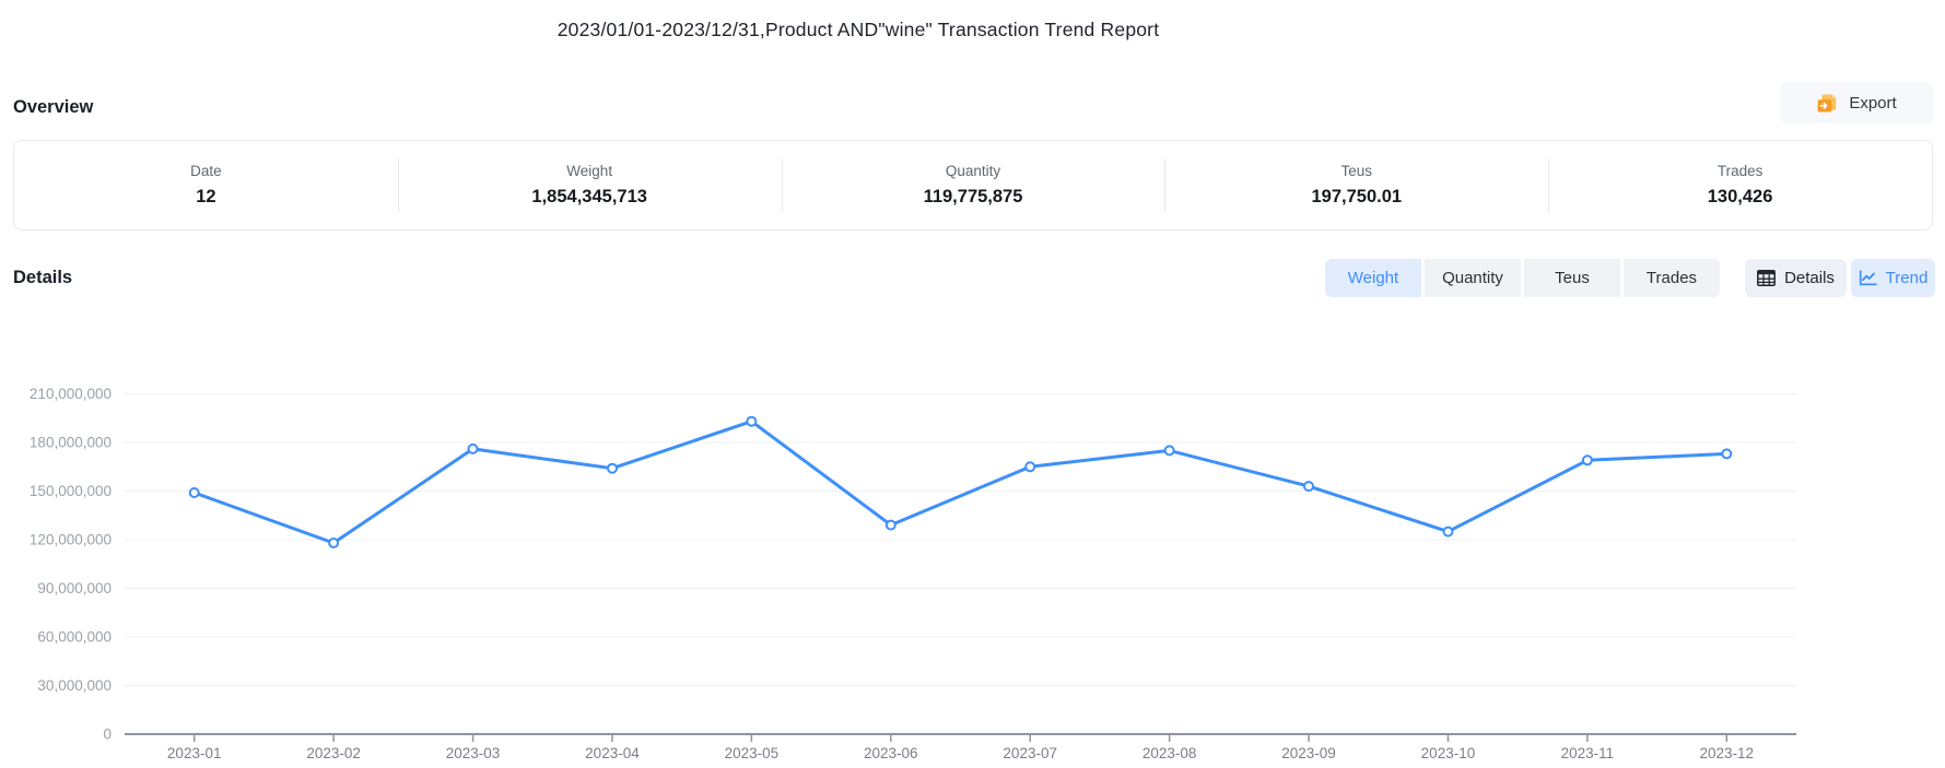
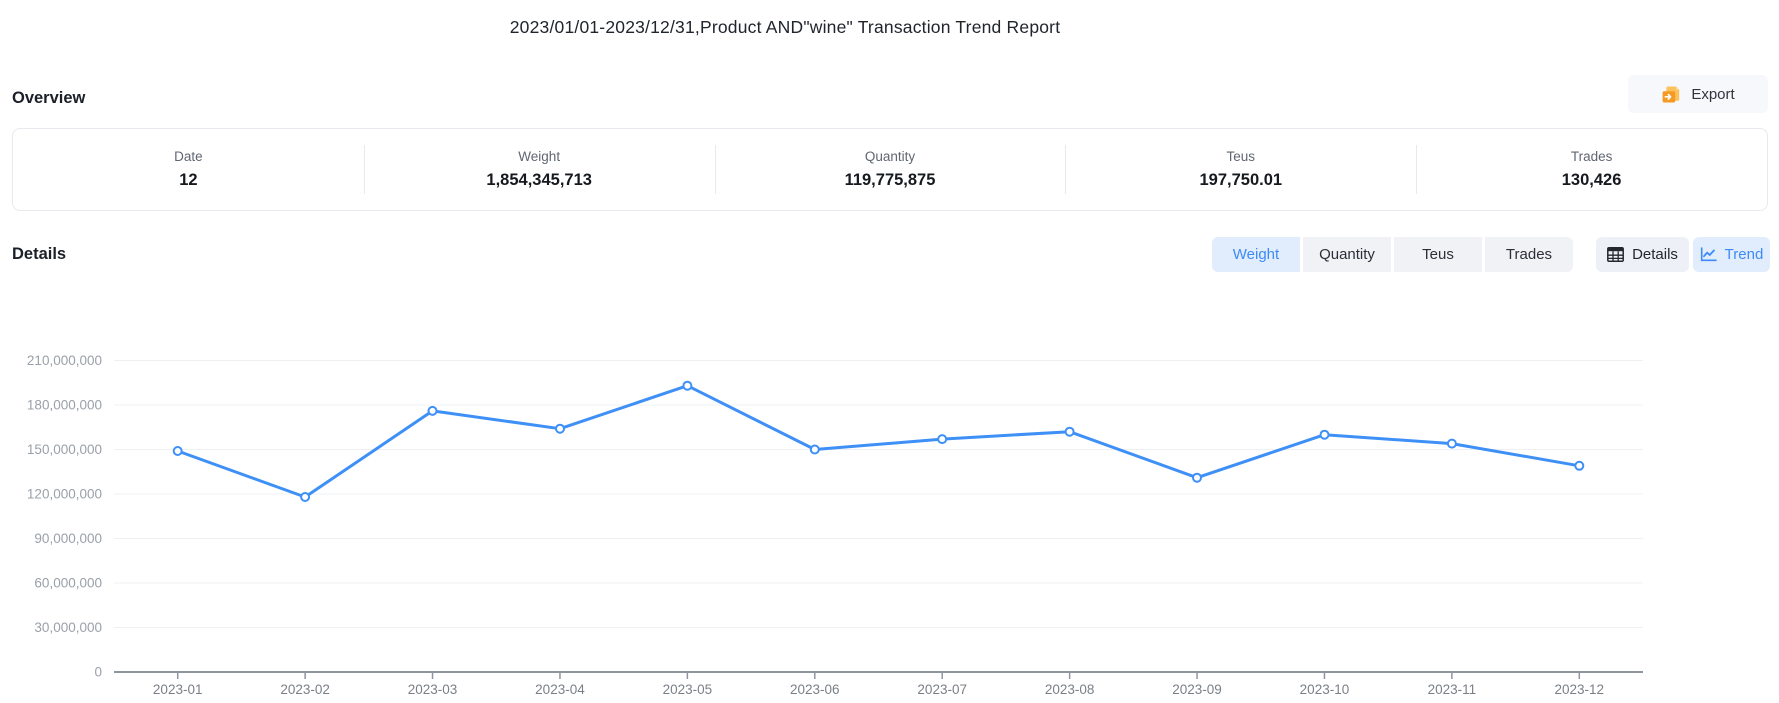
2023-06: 129000000 -> 150000000
2023-07: 165000000 -> 157000000
2023-08: 175000000 -> 162000000
2023-09: 153000000 -> 131000000
2023-10: 125000000 -> 160000000
2023-11: 169000000 -> 154000000
2023-12: 173000000 -> 139000000
